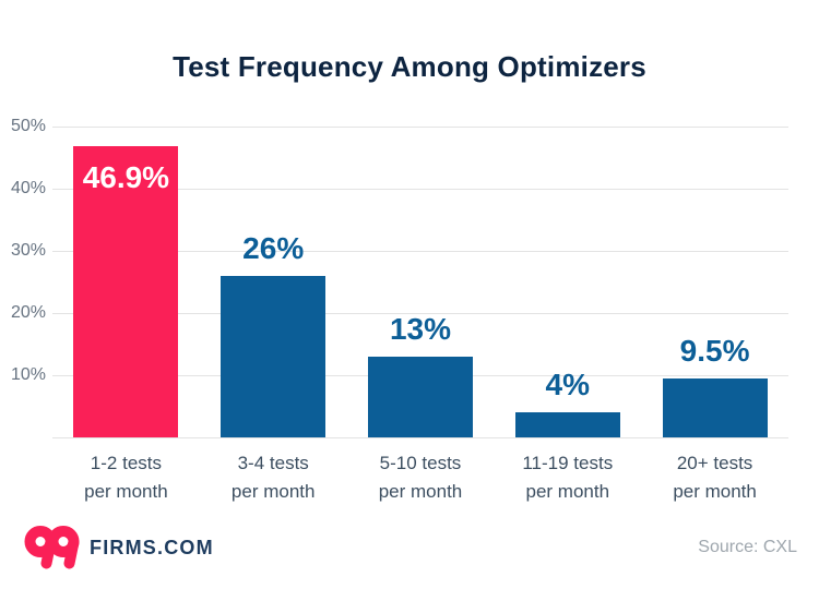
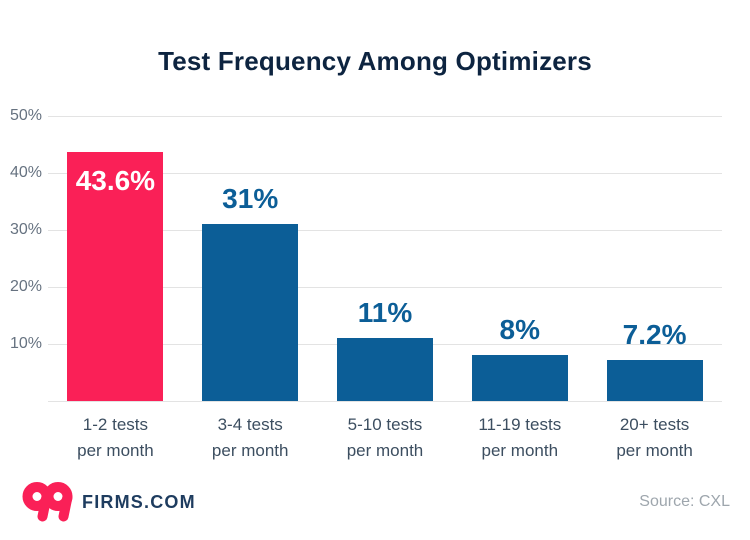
1-2 tests per month: 46.9% -> 43.6%
3-4 tests per month: 26% -> 31%
5-10 tests per month: 13% -> 11%
11-19 tests per month: 4% -> 8%
20+ tests per month: 9.5% -> 7.2%
